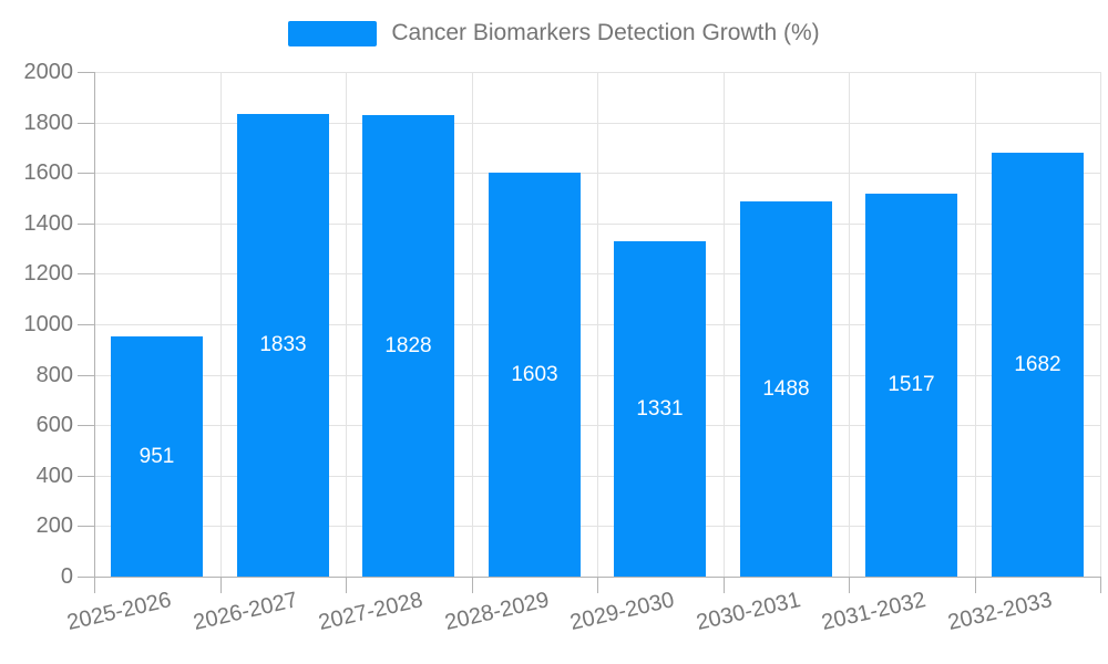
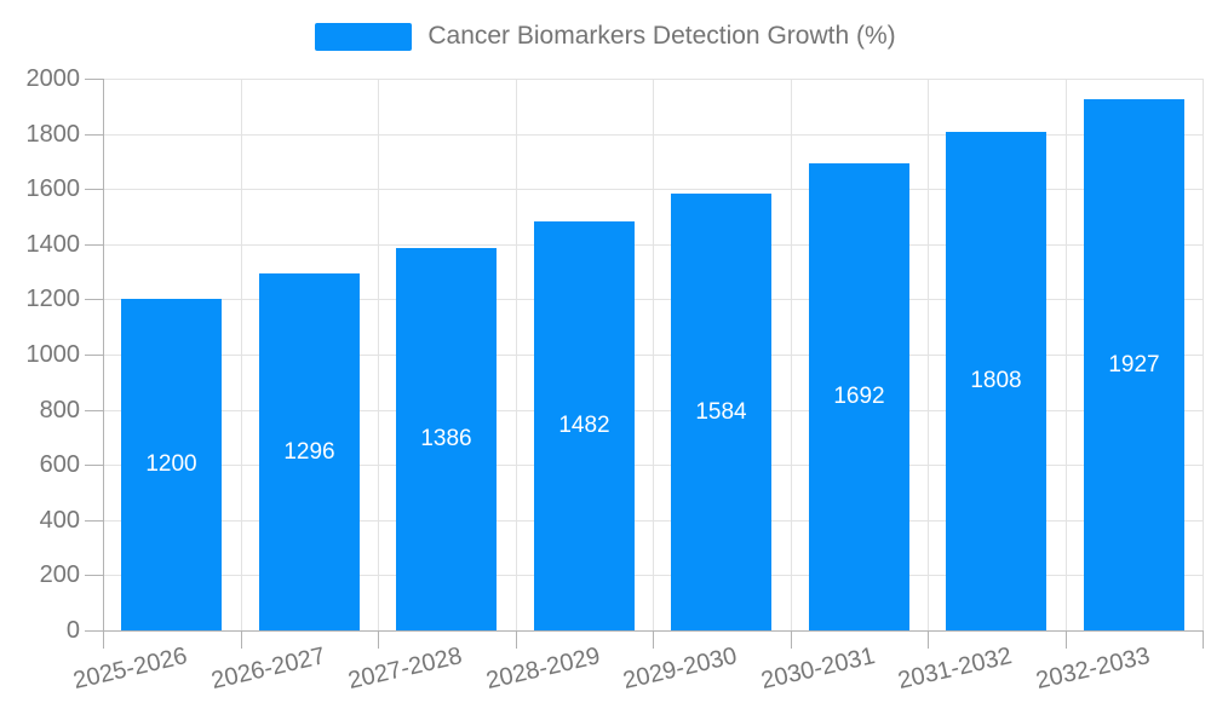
2025-2026: 951 -> 1200
2026-2027: 1833 -> 1296
2027-2028: 1828 -> 1386
2028-2029: 1603 -> 1482
2029-2030: 1331 -> 1584
2030-2031: 1488 -> 1692
2031-2032: 1517 -> 1808
2032-2033: 1682 -> 1927
